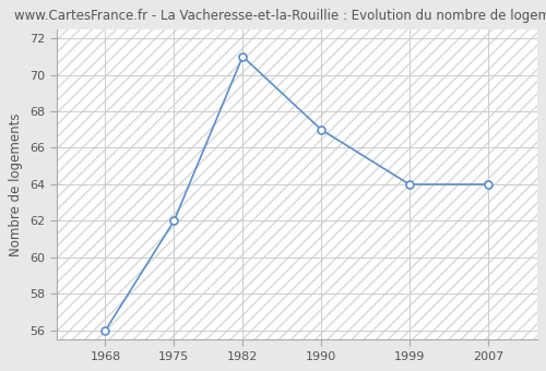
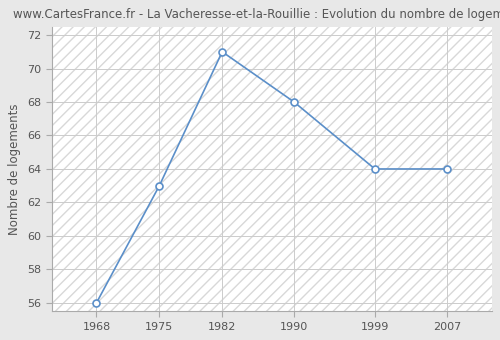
1975: 62 -> 63
1990: 67 -> 68
